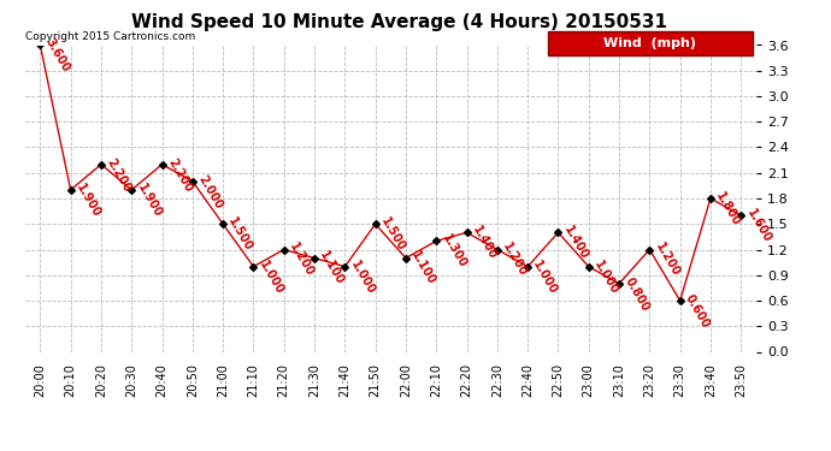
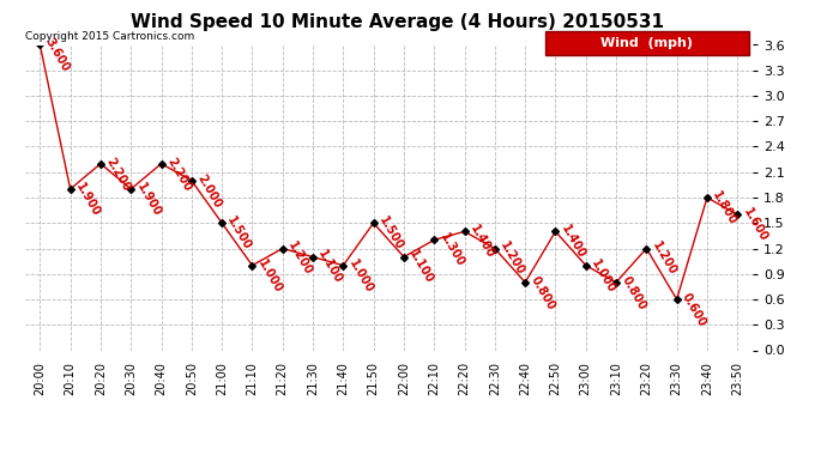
22:40: 1.000 -> 0.800
